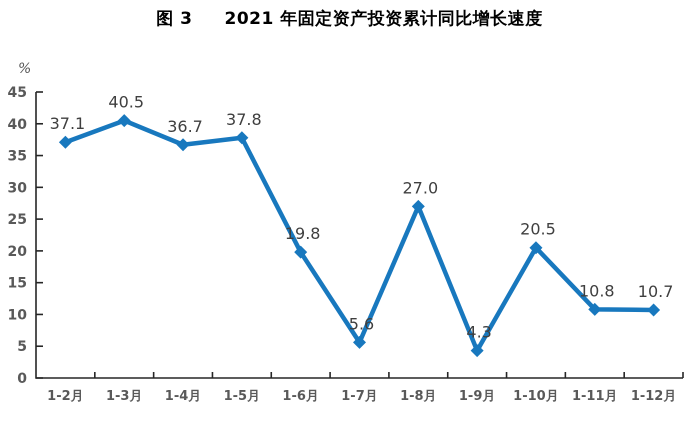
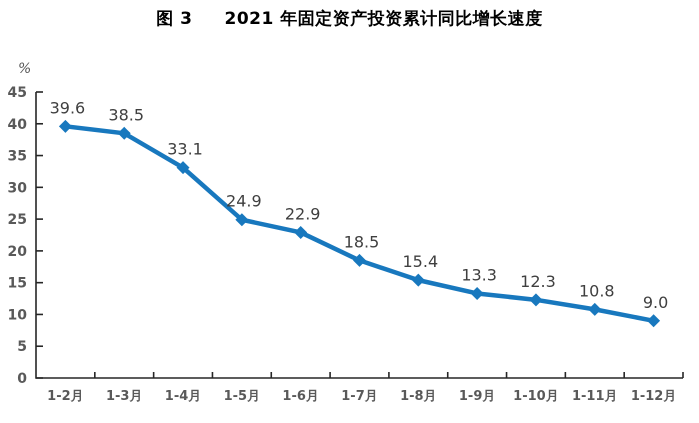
1-2月: 37.1 -> 39.6
1-3月: 40.5 -> 38.5
1-4月: 36.7 -> 33.1
1-5月: 37.8 -> 24.9
1-6月: 19.8 -> 22.9
1-7月: 5.6 -> 18.5
1-8月: 27.0 -> 15.4
1-9月: 4.3 -> 13.3
1-10月: 20.5 -> 12.3
1-12月: 10.7 -> 9.0
